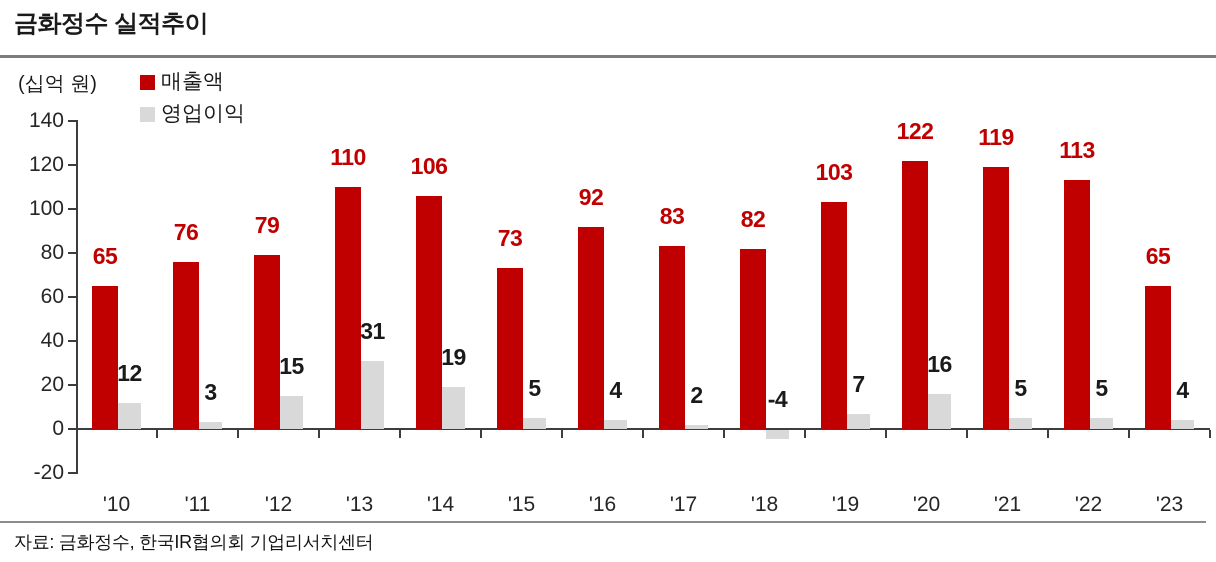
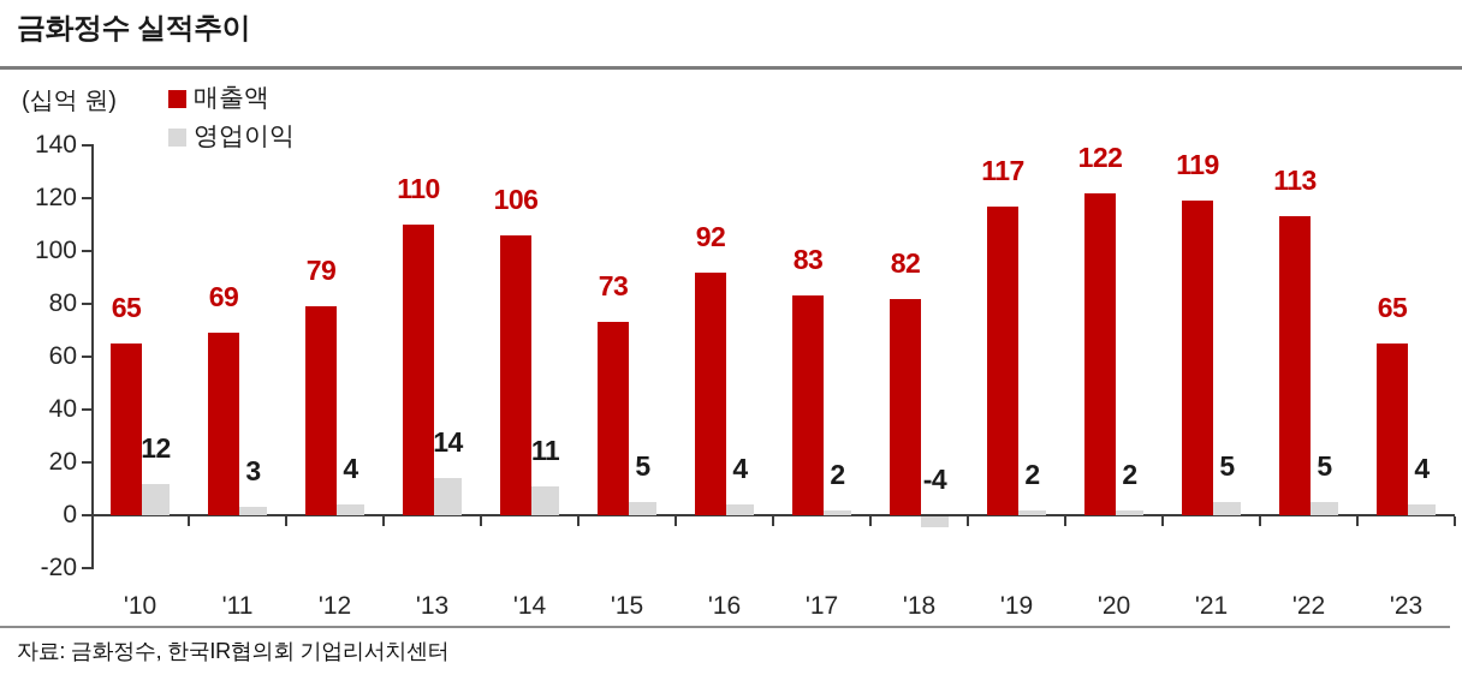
매출액/'11: 76 -> 69
영업이익/'12: 15 -> 4
영업이익/'13: 31 -> 14
영업이익/'14: 19 -> 11
매출액/'19: 103 -> 117
영업이익/'19: 7 -> 2
영업이익/'20: 16 -> 2
